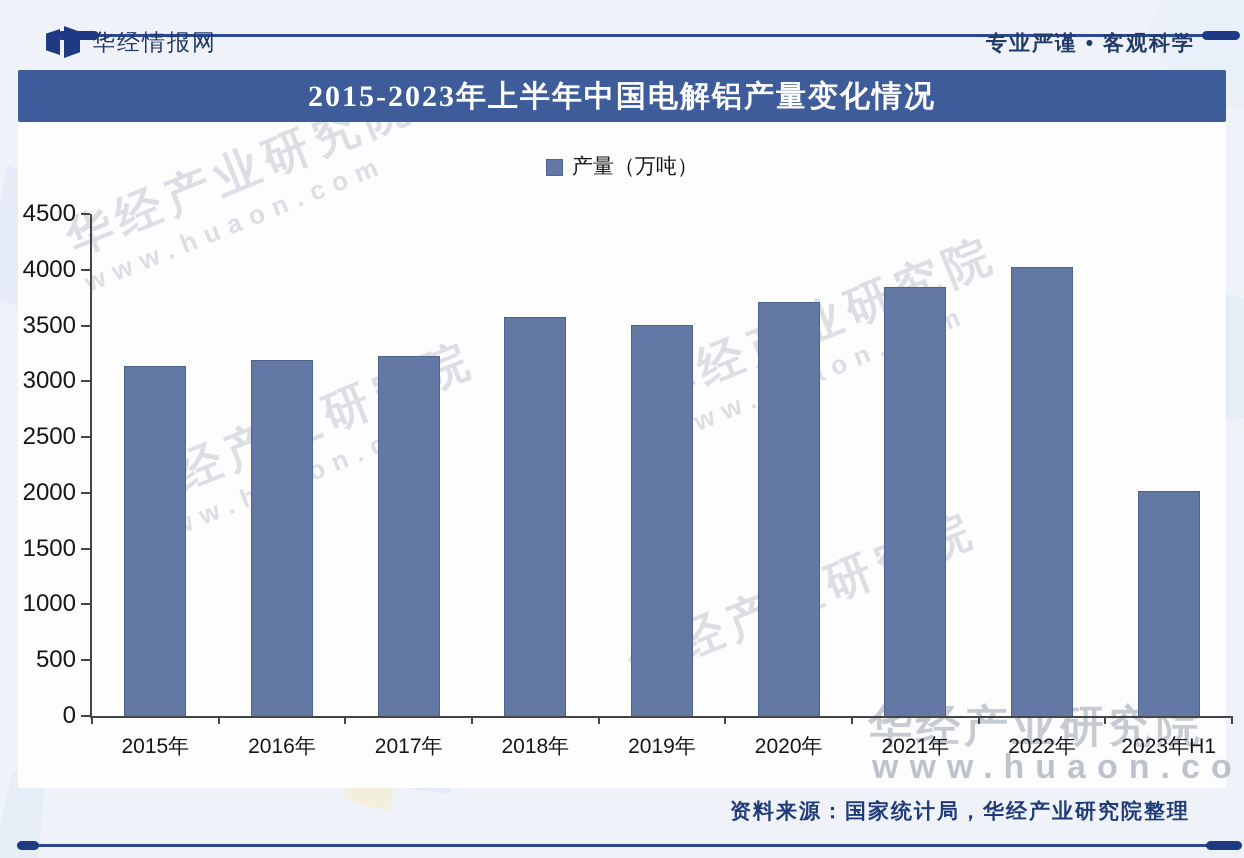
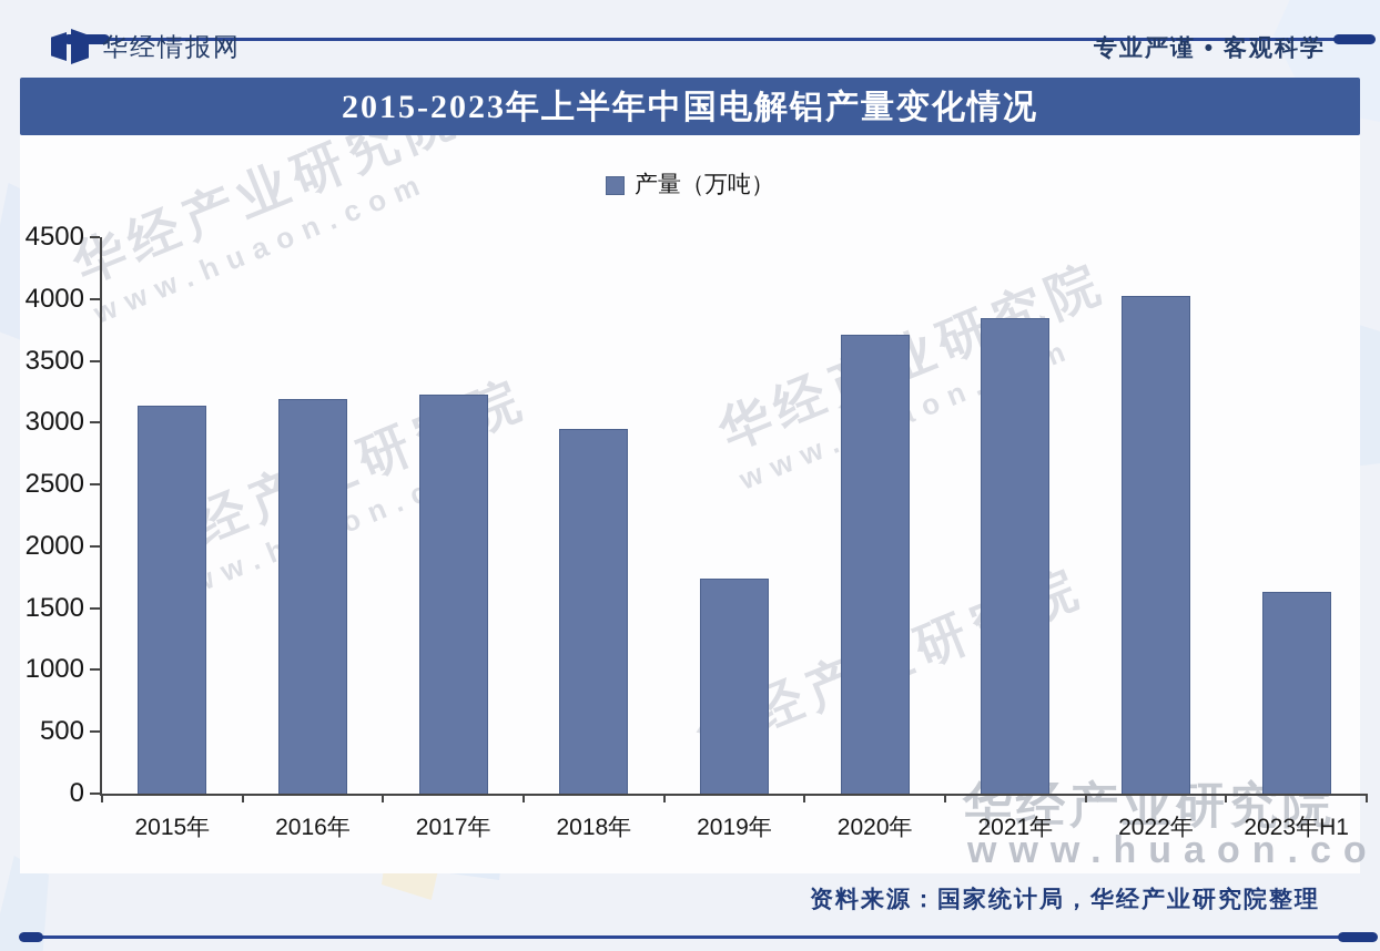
2018年: 3580 -> 2950
2019年: 3500 -> 1740
2023年H1: 2020 -> 1630
